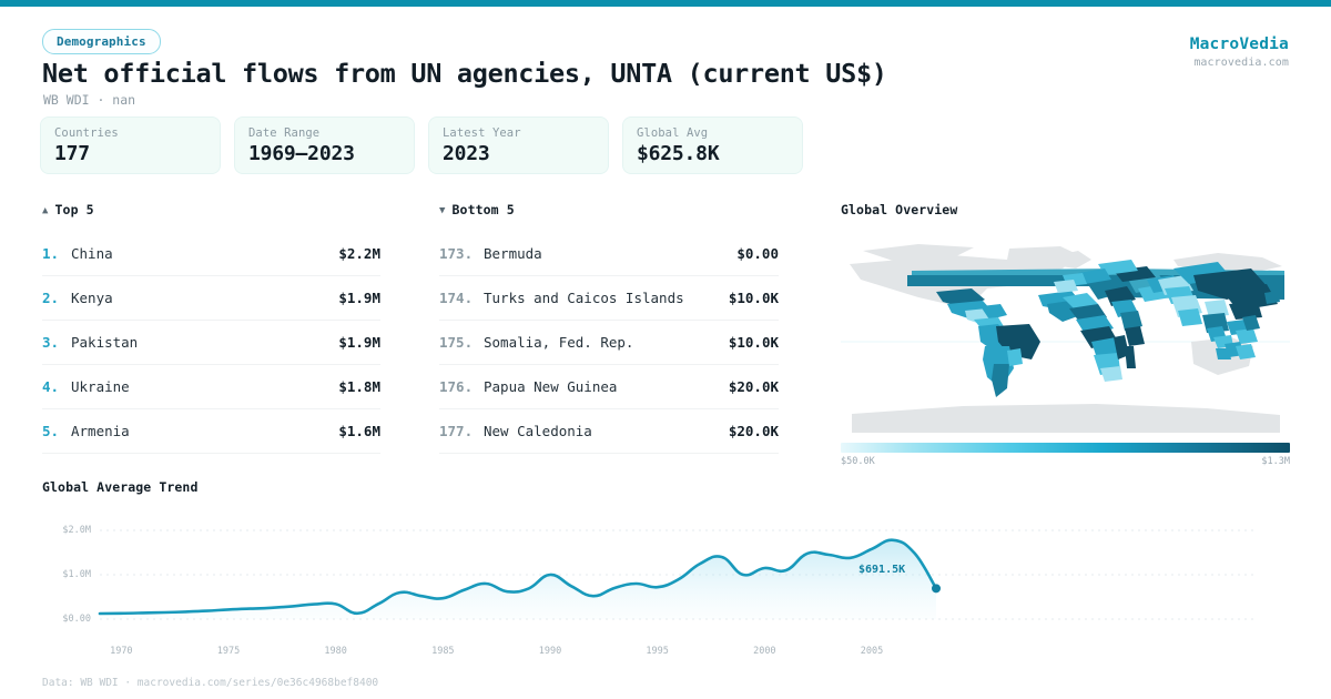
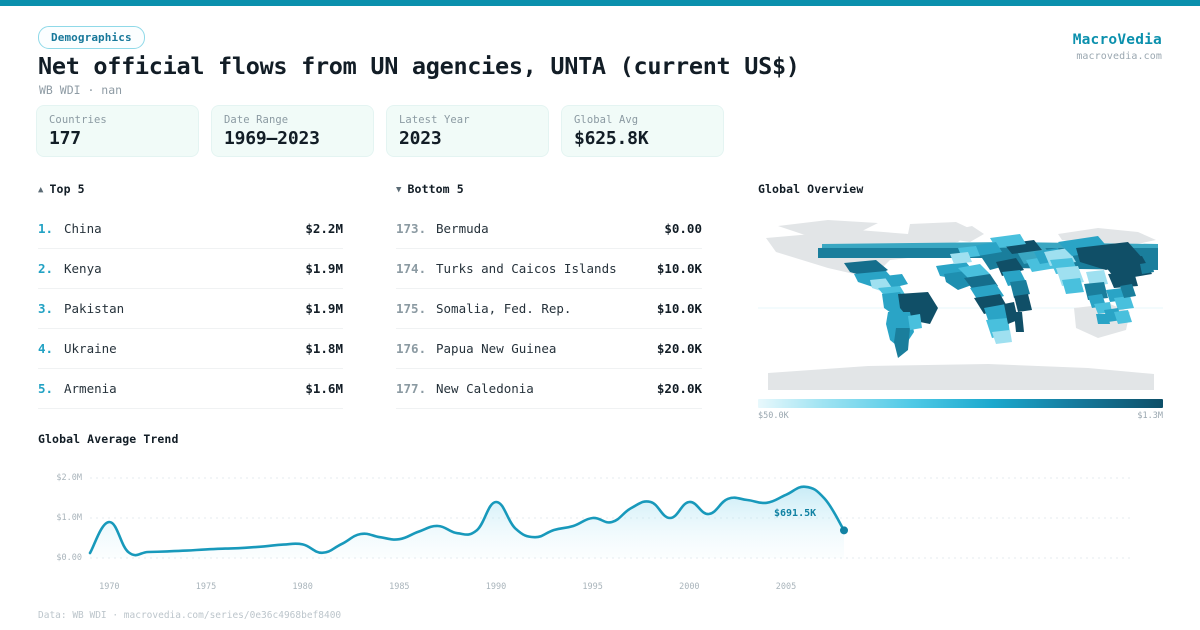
1970: $0.1M -> $0.9M
1990: $1.0M -> $1.4M
1995: $0.7M -> $1.0M
2000: $1.2M -> $1.4M
